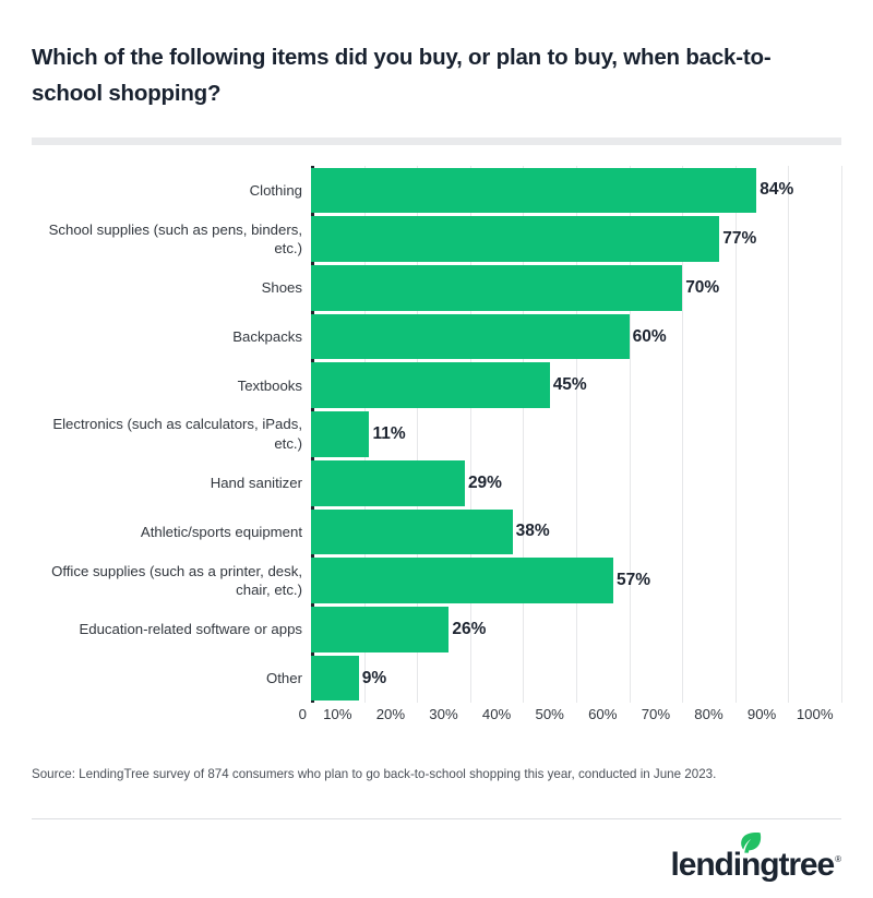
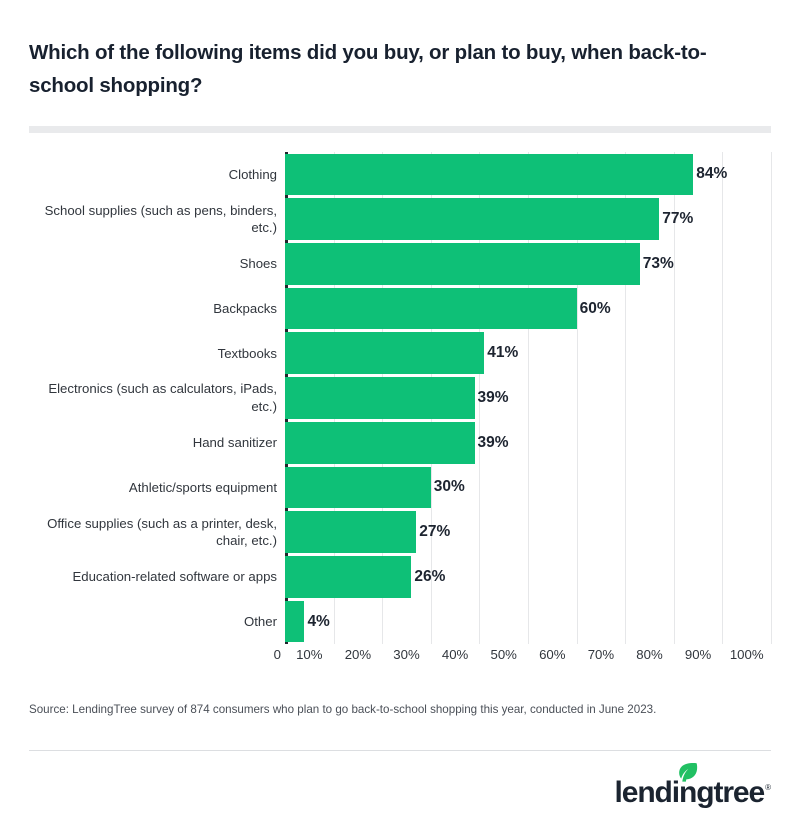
Shoes: 70% -> 73%
Textbooks: 45% -> 41%
Electronics (such as calculators, iPads, etc.): 11% -> 39%
Hand sanitizer: 29% -> 39%
Athletic/sports equipment: 38% -> 30%
Office supplies (such as a printer, desk, chair, etc.): 57% -> 27%
Other: 9% -> 4%
